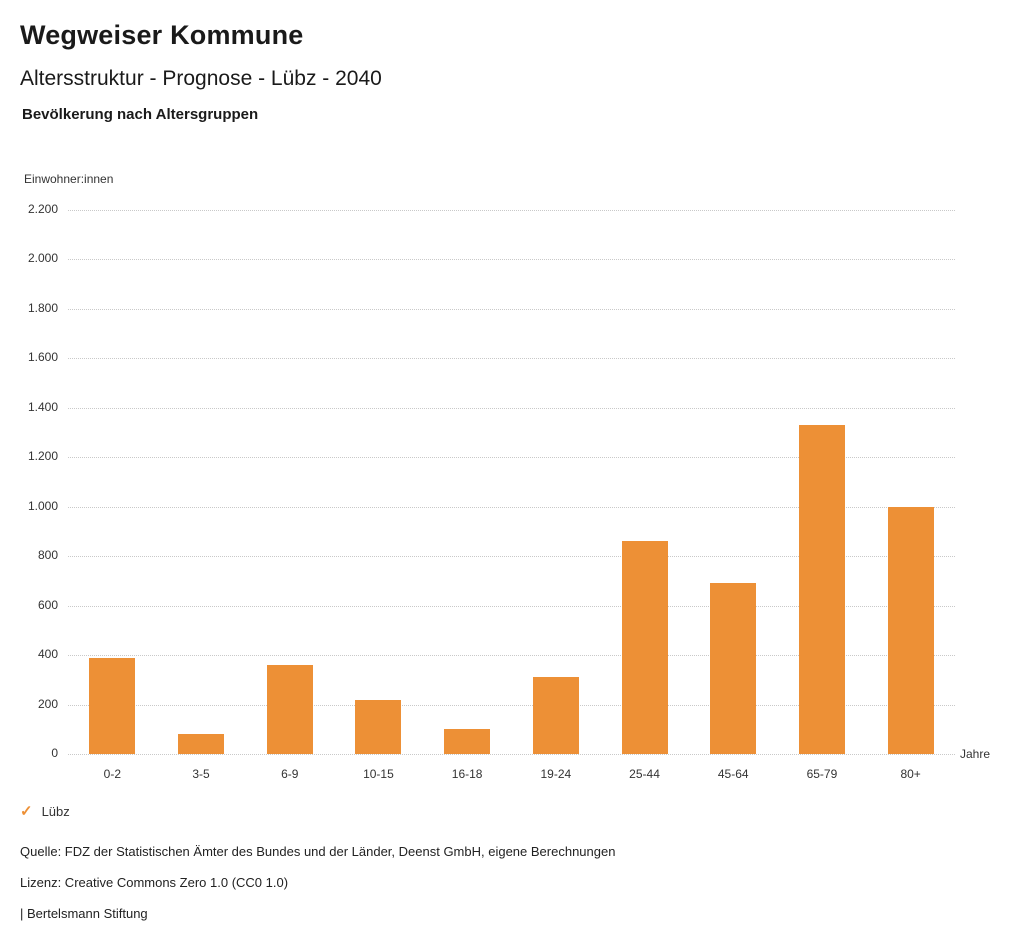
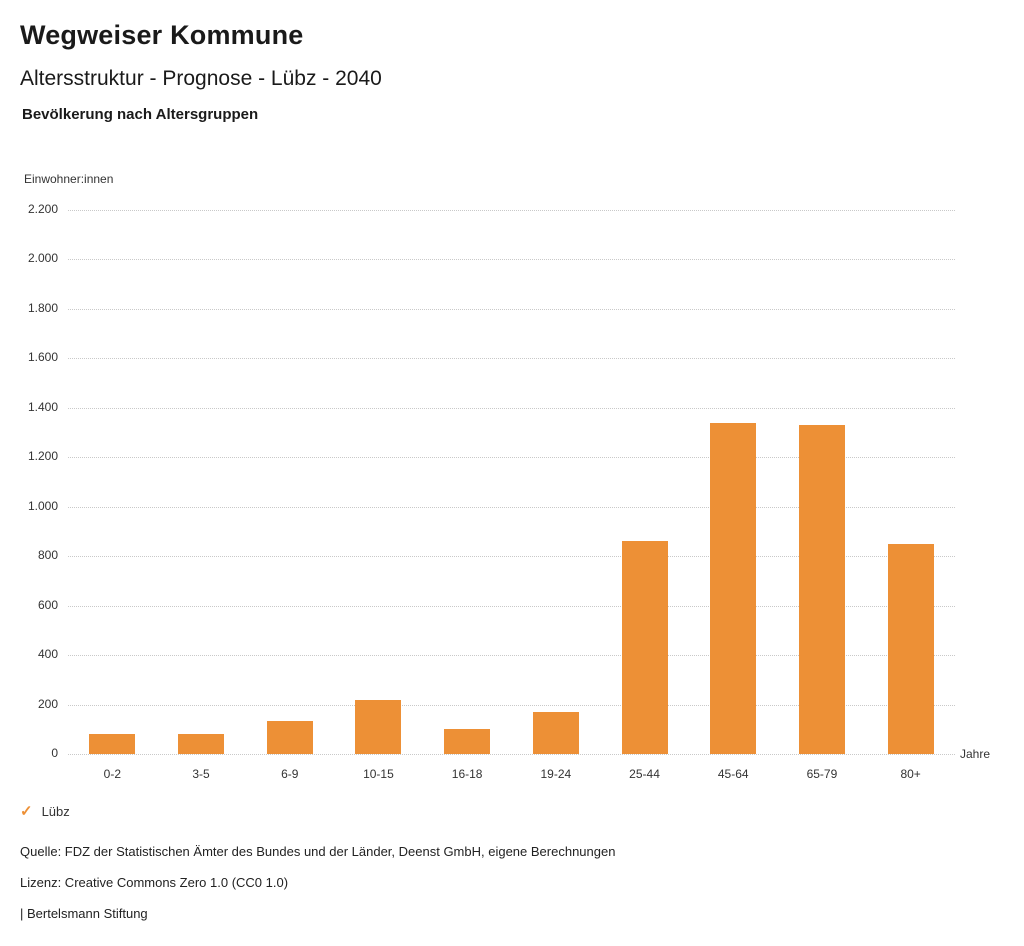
0-2: 390 -> 80
6-9: 360 -> 140
19-24: 310 -> 170
45-64: 690 -> 1340
80+: 1000 -> 850
